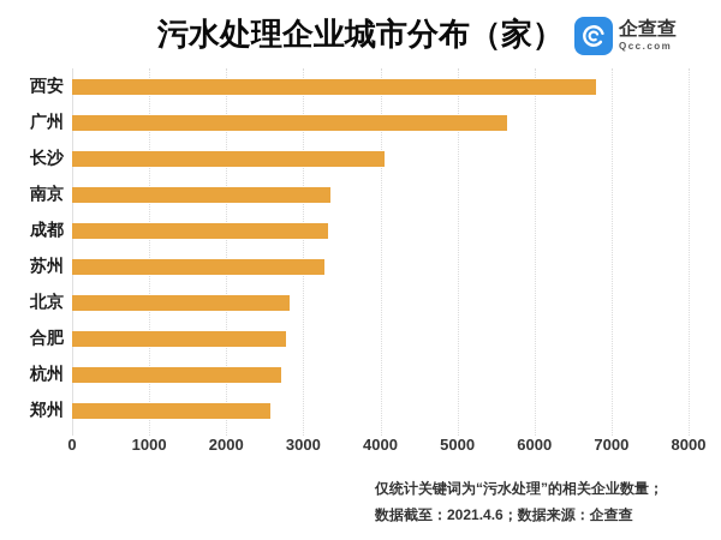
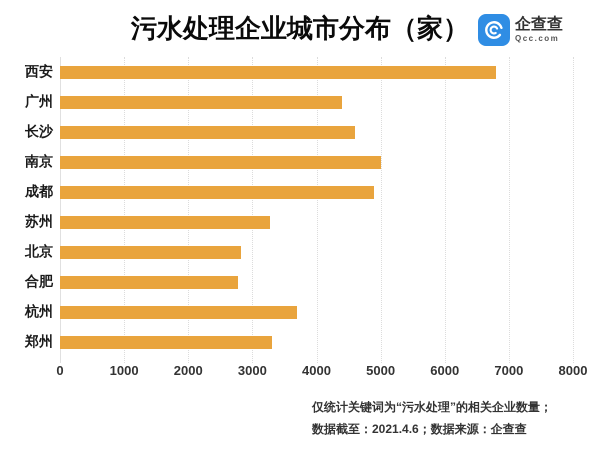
广州: 5600 -> 4400
长沙: 4000 -> 4600
南京: 3400 -> 5000
成都: 3300 -> 4900
杭州: 2700 -> 3700
郑州: 2600 -> 3300
